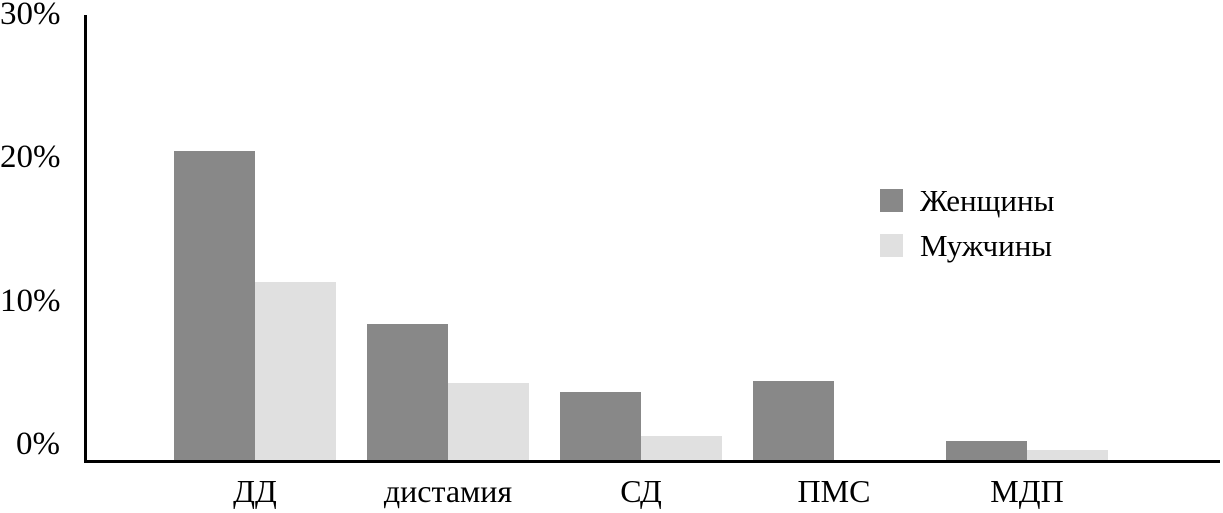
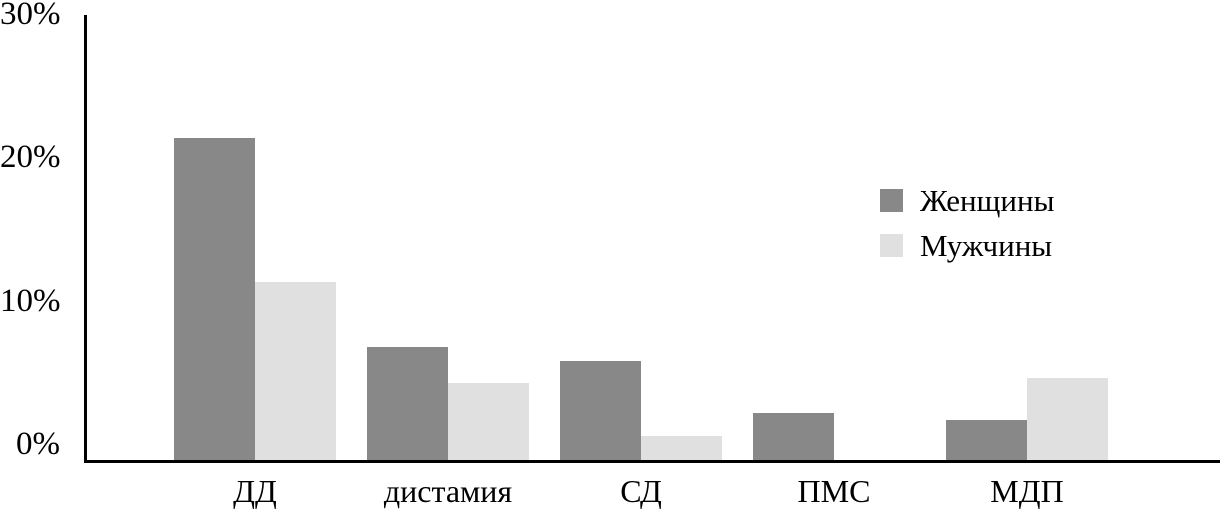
Женщины/ДД: 20.8% -> 21.7%
Женщины/дистамия: 9.2% -> 7.6%
Женщины/СД: 4.6% -> 6.7%
Женщины/ПМС: 5.3% -> 3.2%
Женщины/МДП: 1.3% -> 2.7%
Мужчины/МДП: 0.7% -> 5.5%
